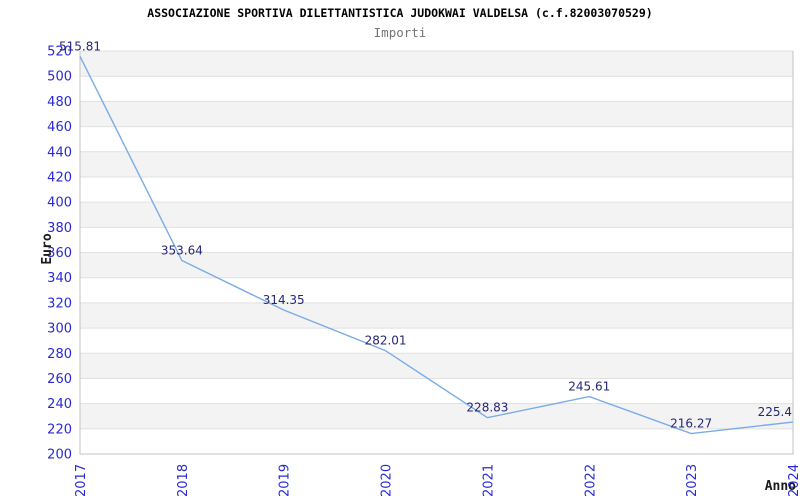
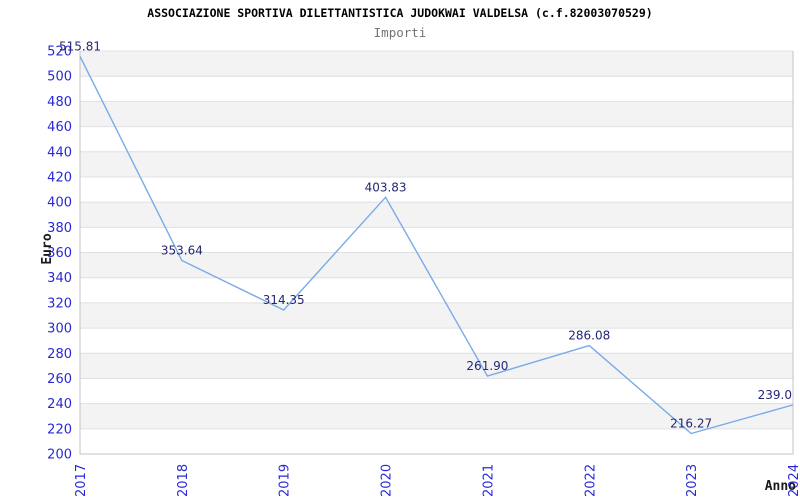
2020: 282.01 -> 403.83
2021: 228.83 -> 261.90
2022: 245.61 -> 286.08
2024: 225.4 -> 239.0
